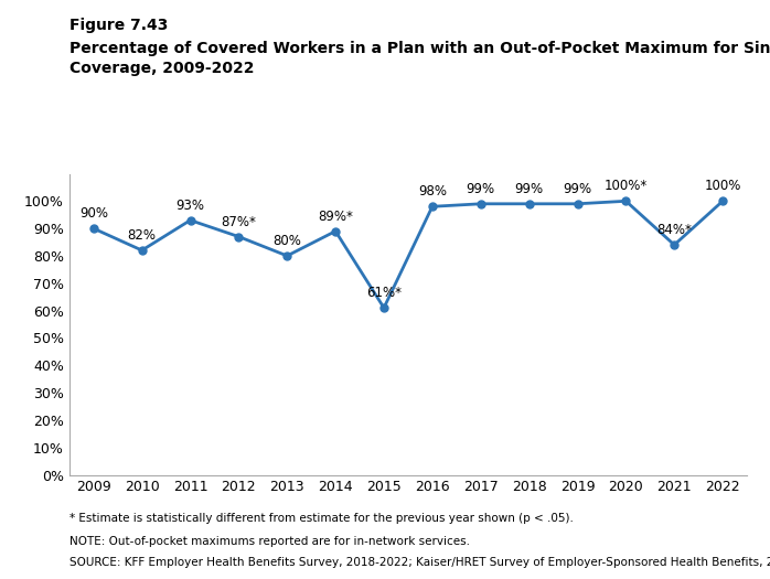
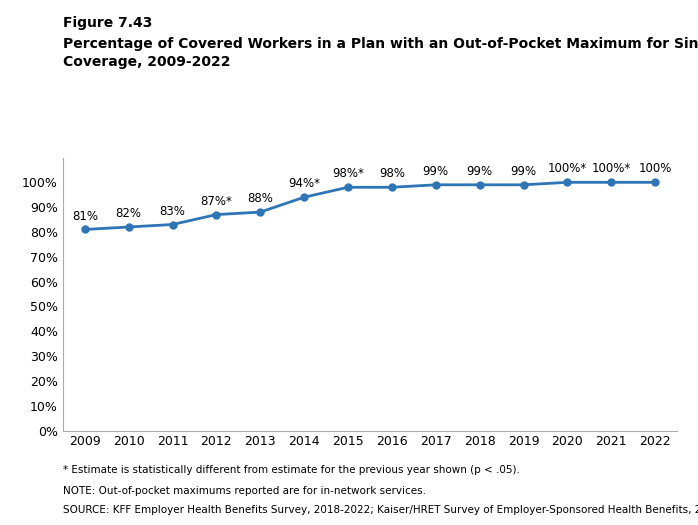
2009: 90% -> 81%
2011: 93% -> 83%
2013: 80% -> 88%
2014: 89%* -> 94%*
2015: 61%* -> 98%*
2021: 84%* -> 100%*
